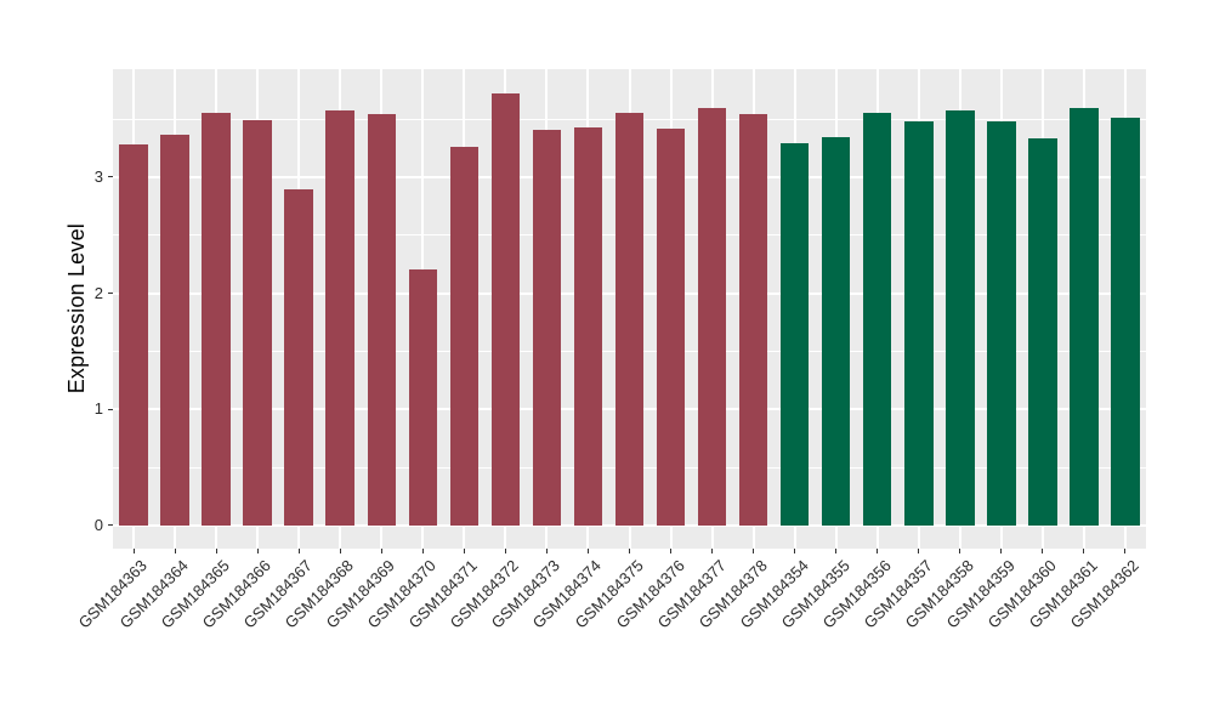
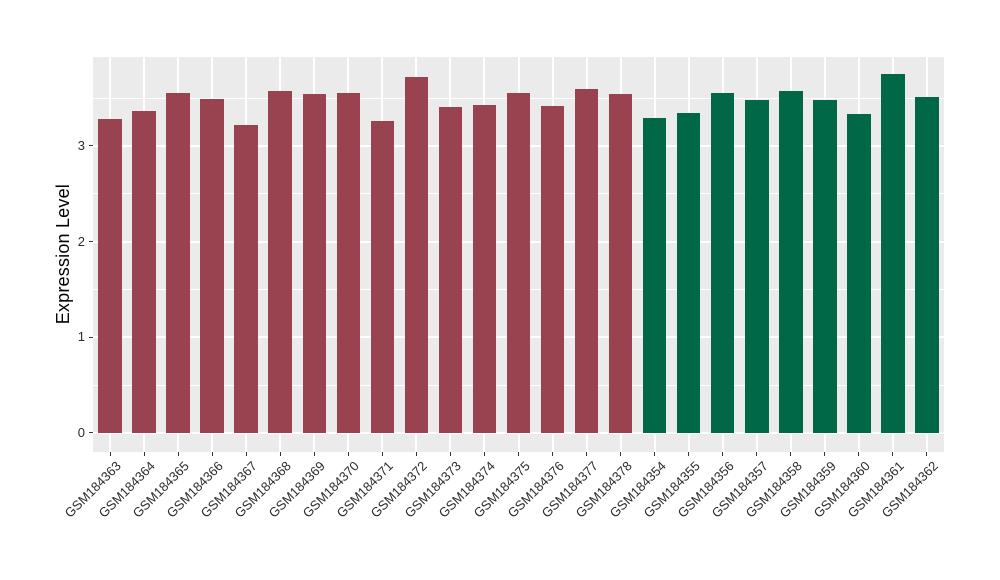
GSM184367: 2.9 -> 3.2
GSM184370: 2.2 -> 3.5
GSM184361: 3.6 -> 3.8
